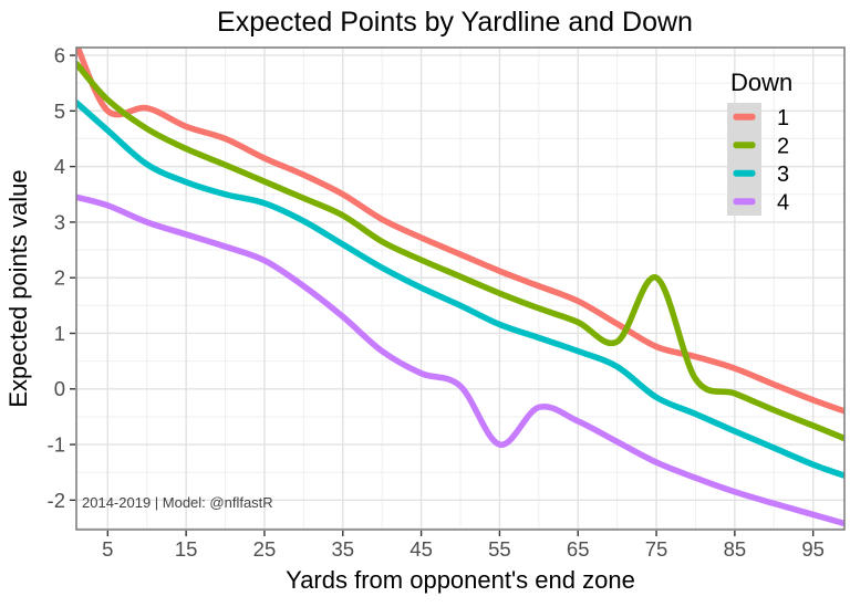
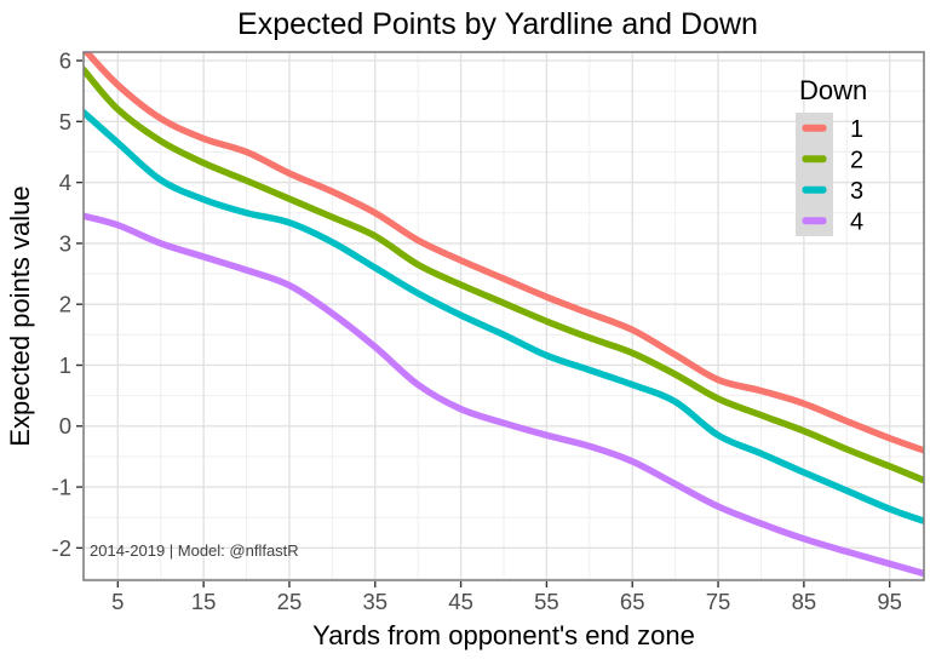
1/5: 5.0 -> 5.6
4/55: -1.0 -> -0.1
2/75: 2.0 -> 0.5
